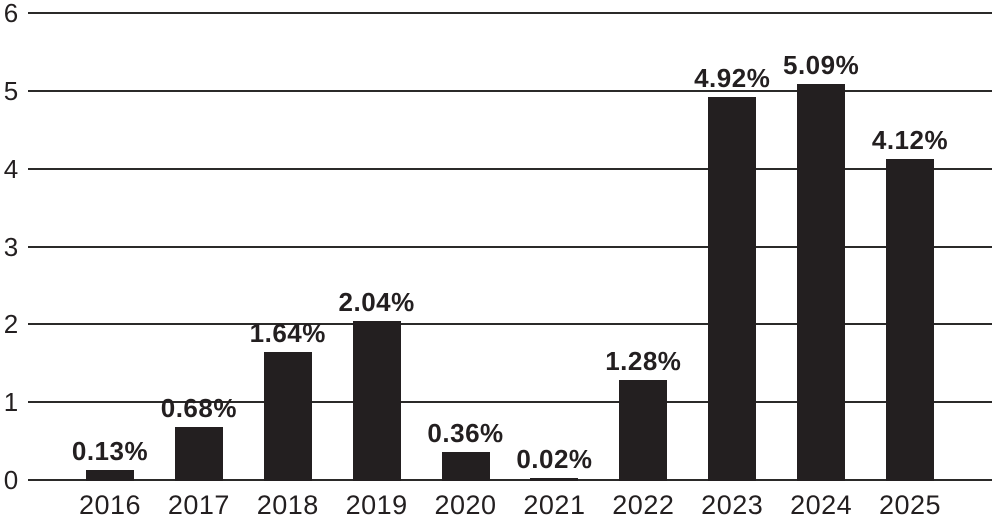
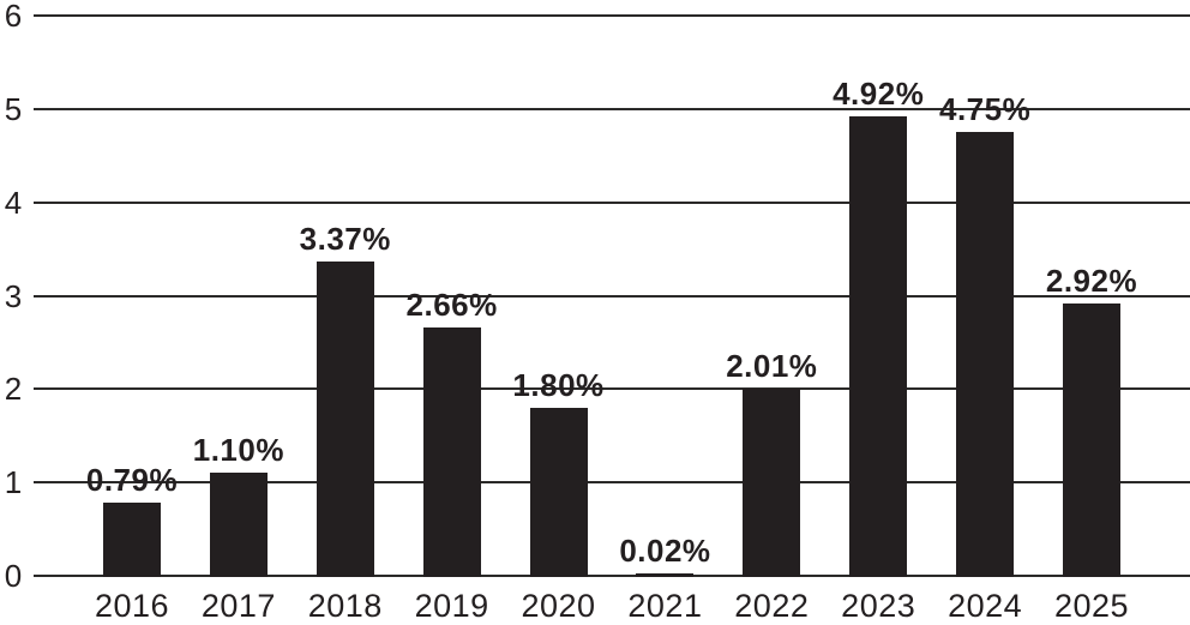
2016: 0.13% -> 0.79%
2017: 0.68% -> 1.10%
2018: 1.64% -> 3.37%
2019: 2.04% -> 2.66%
2020: 0.36% -> 1.80%
2022: 1.28% -> 2.01%
2024: 5.09% -> 4.75%
2025: 4.12% -> 2.92%
